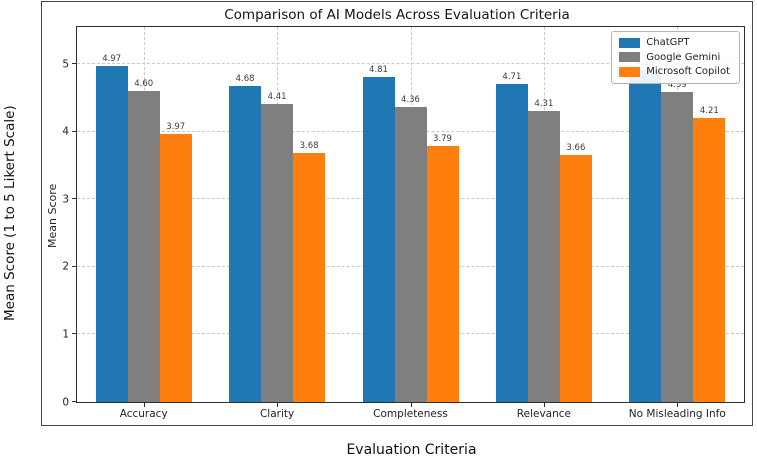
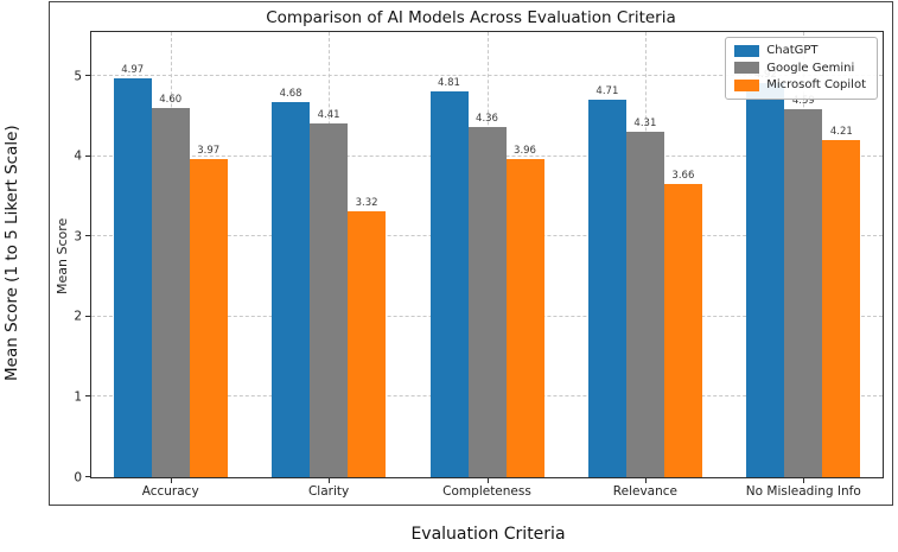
Microsoft Copilot/Clarity: 3.68 -> 3.32
Microsoft Copilot/Completeness: 3.79 -> 3.96
